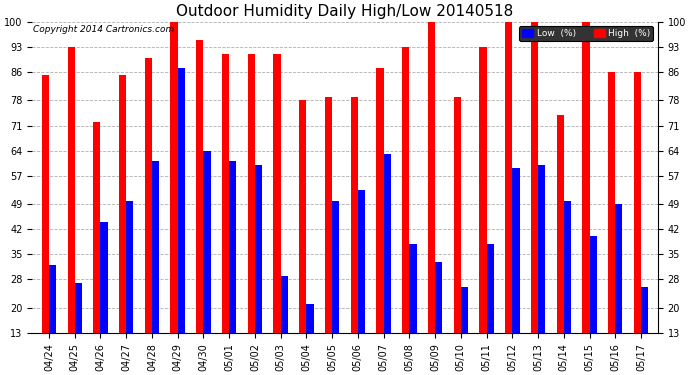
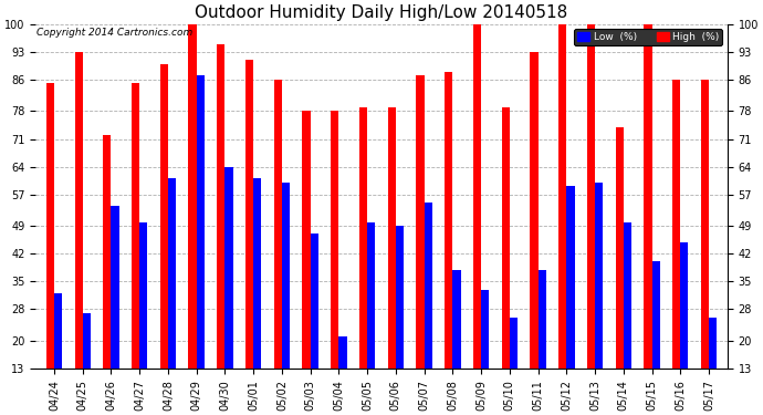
Low (%)/04/26: 44 -> 54
High (%)/05/02: 91 -> 86
High (%)/05/03: 91 -> 78
Low (%)/05/03: 29 -> 47
Low (%)/05/06: 53 -> 49
Low (%)/05/07: 63 -> 55
High (%)/05/08: 93 -> 88
Low (%)/05/16: 49 -> 45
